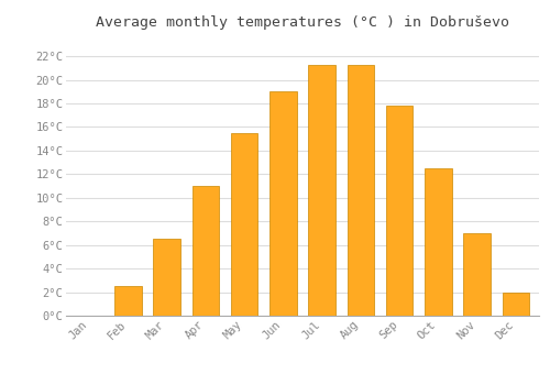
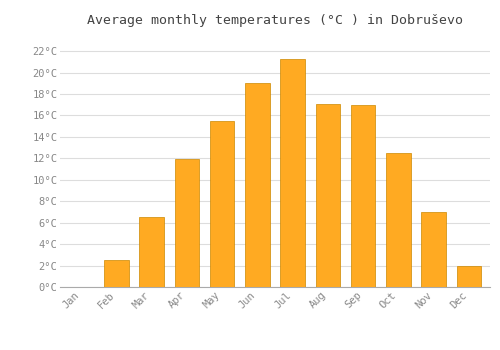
Apr: 11.0°C -> 11.9°C
Aug: 21.3°C -> 17.1°C
Sep: 17.8°C -> 17.0°C
